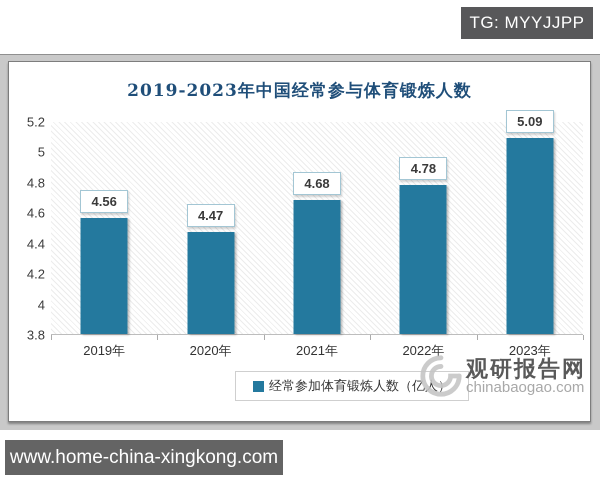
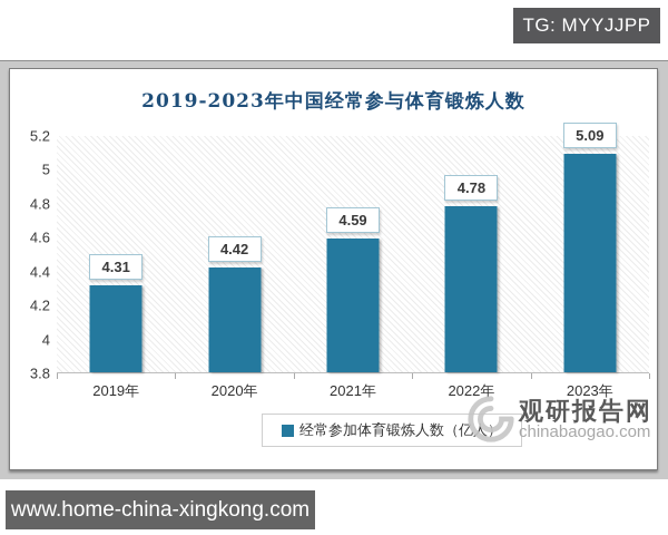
2019年: 4.56 -> 4.31
2020年: 4.47 -> 4.42
2021年: 4.68 -> 4.59
